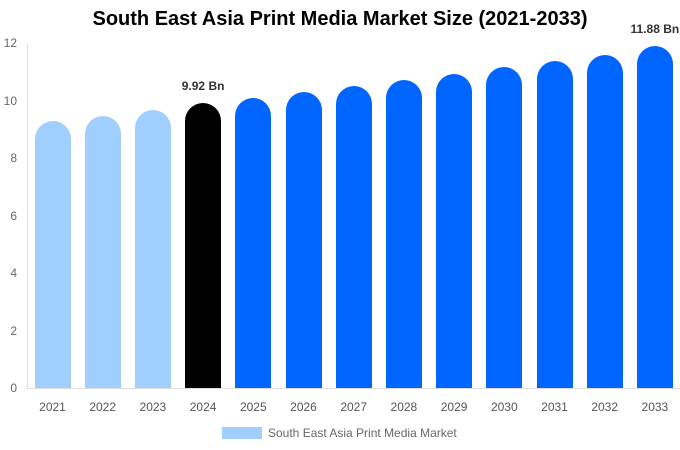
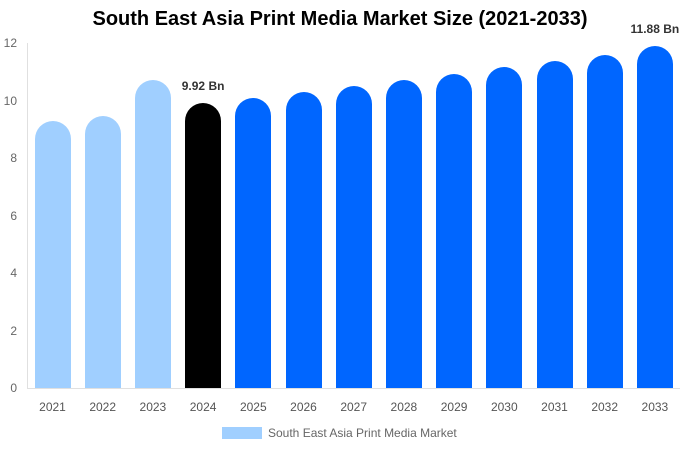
2023: 9.7 -> 10.7
